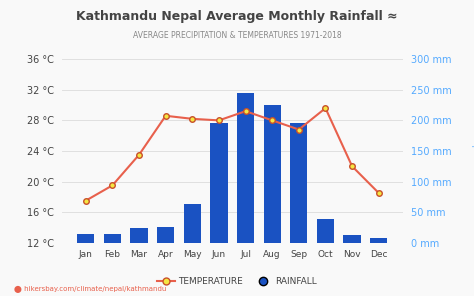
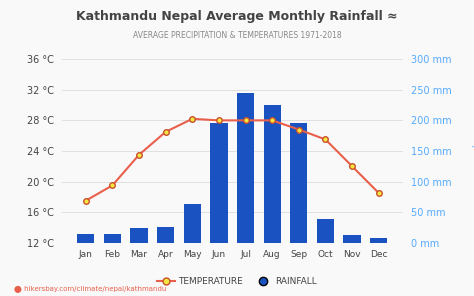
TEMPERATURE/Apr: 28.6 °C -> 26.5 °C
TEMPERATURE/Jul: 29.2 °C -> 28.0 °C
TEMPERATURE/Oct: 29.6 °C -> 25.5 °C
